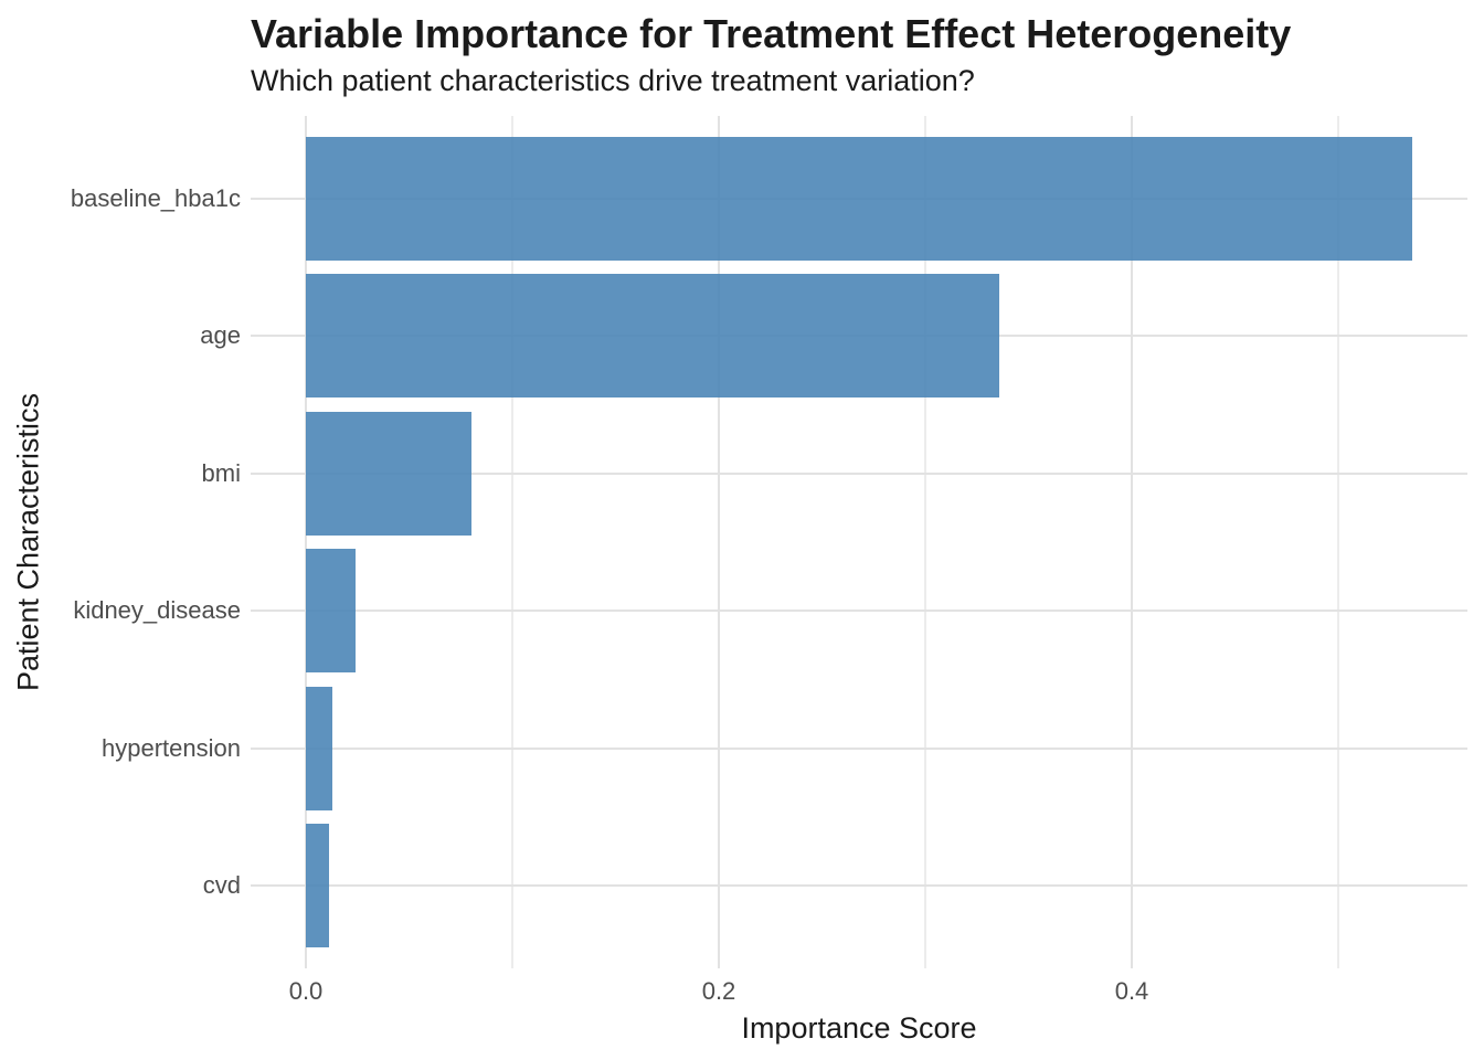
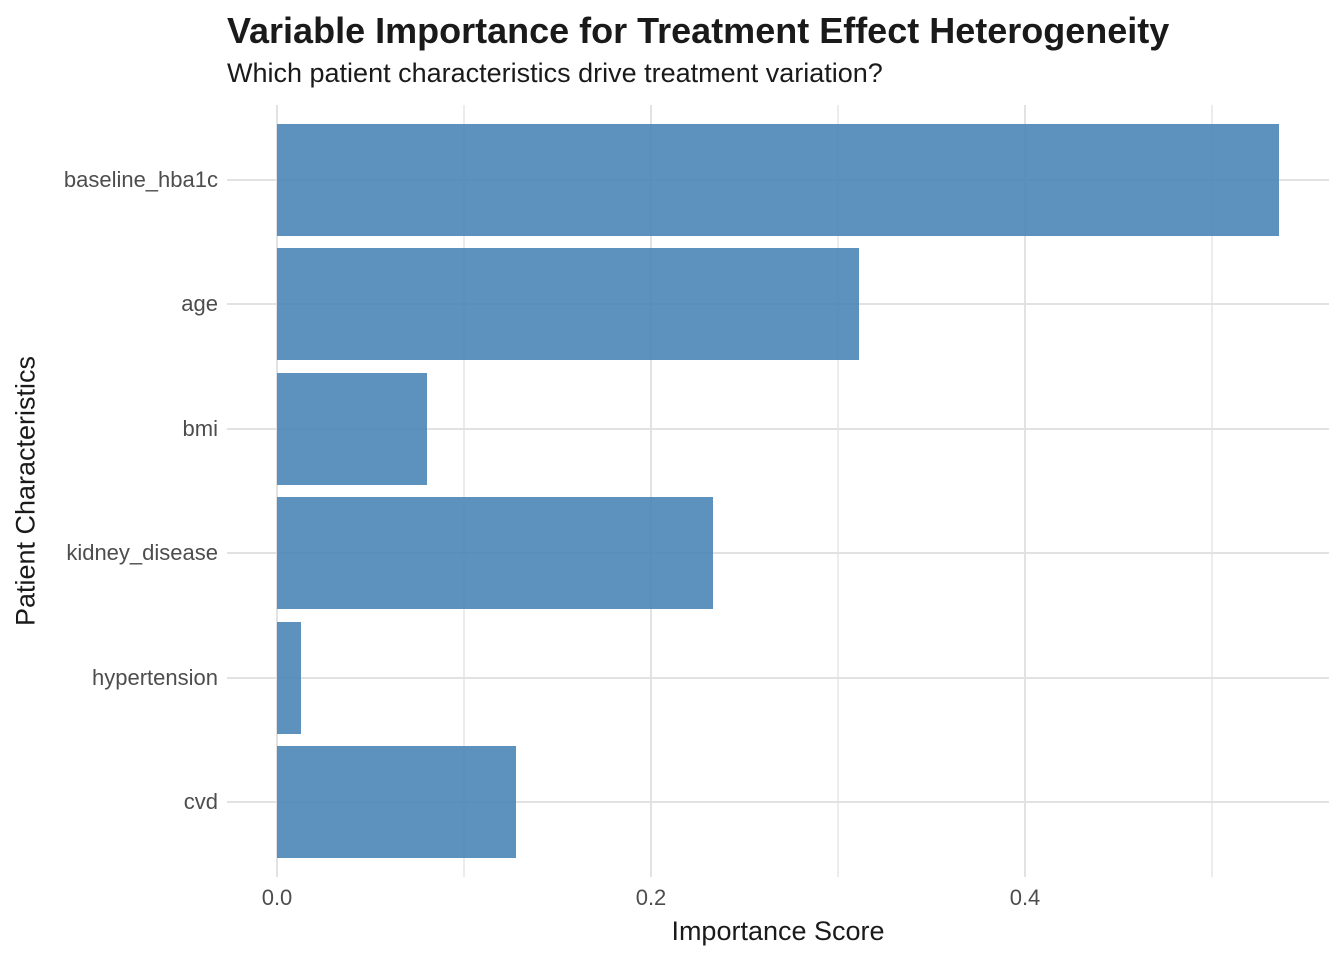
age: 0.336 -> 0.311
kidney_disease: 0.024 -> 0.233
cvd: 0.011 -> 0.128
